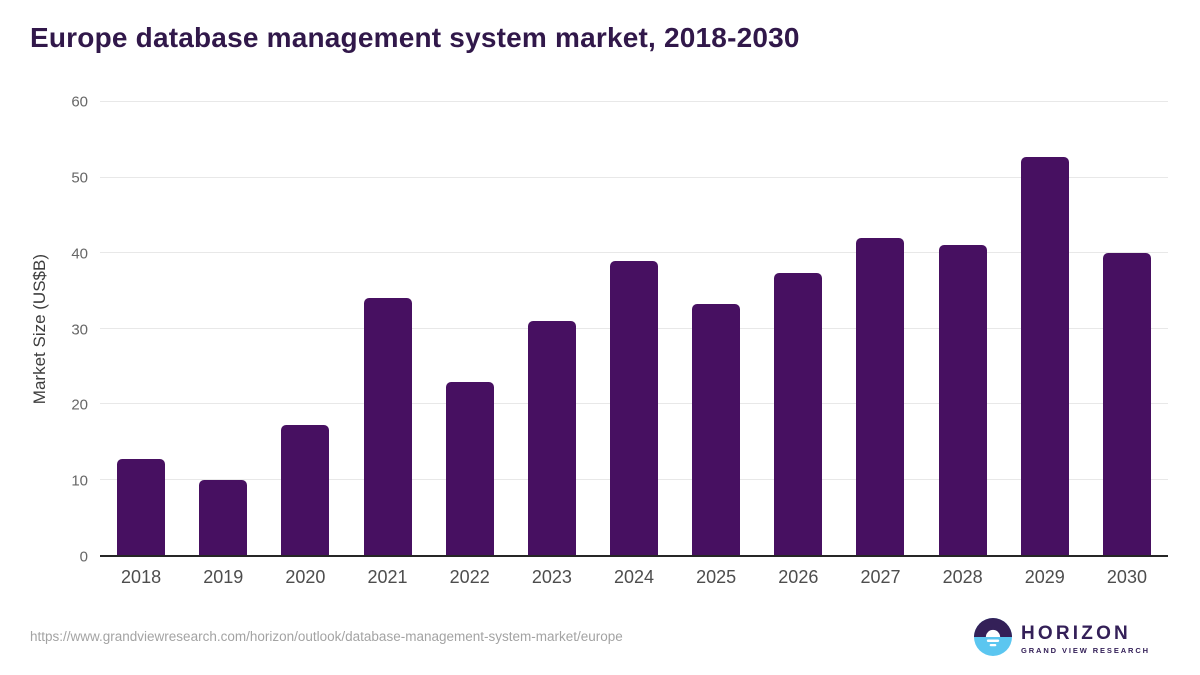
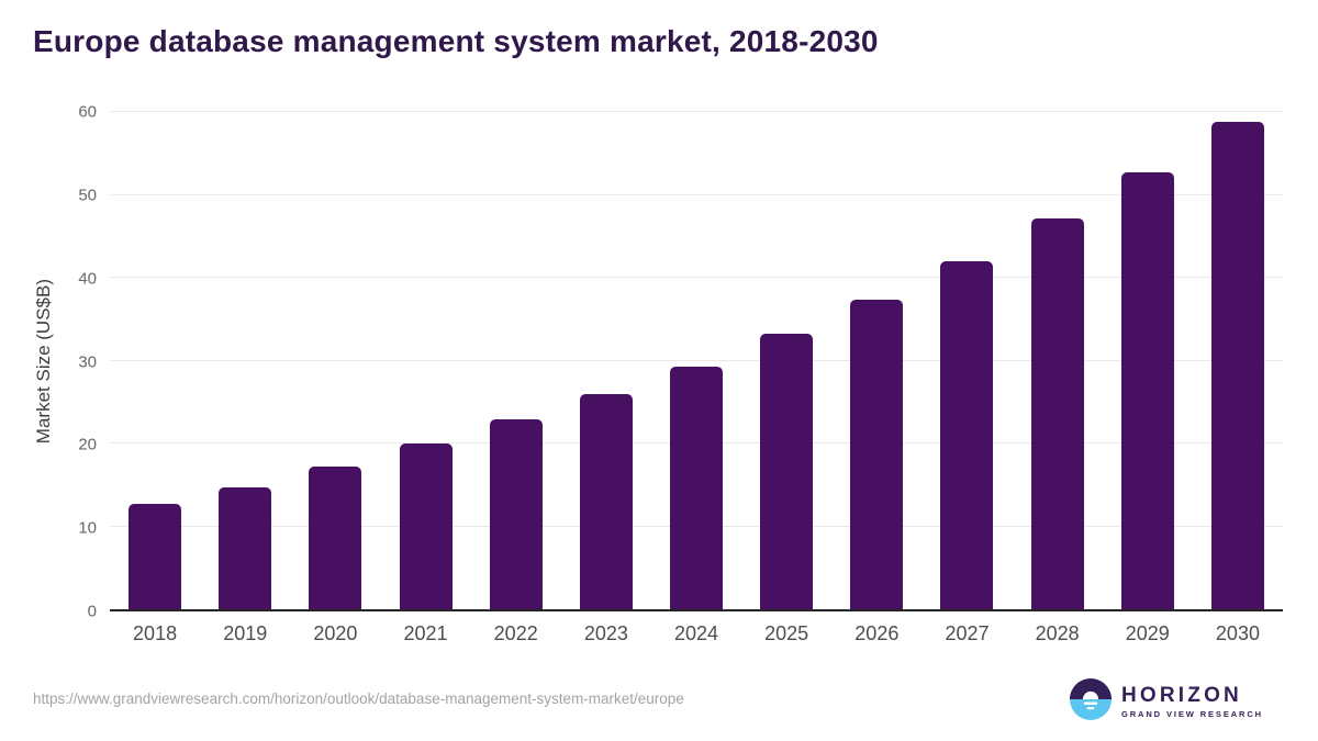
2019: 10 -> 15
2021: 34 -> 20
2023: 31 -> 26
2024: 39 -> 29
2028: 41 -> 47
2030: 40 -> 59
